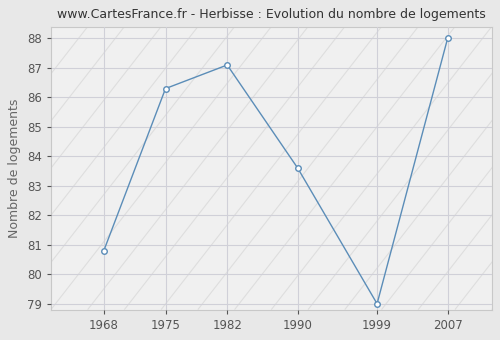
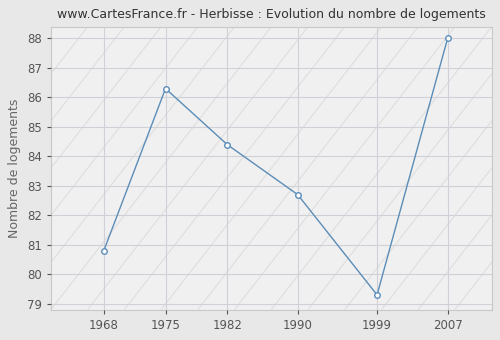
1982: 87.1 -> 84.4
1990: 83.6 -> 82.7
1999: 79.0 -> 79.3
